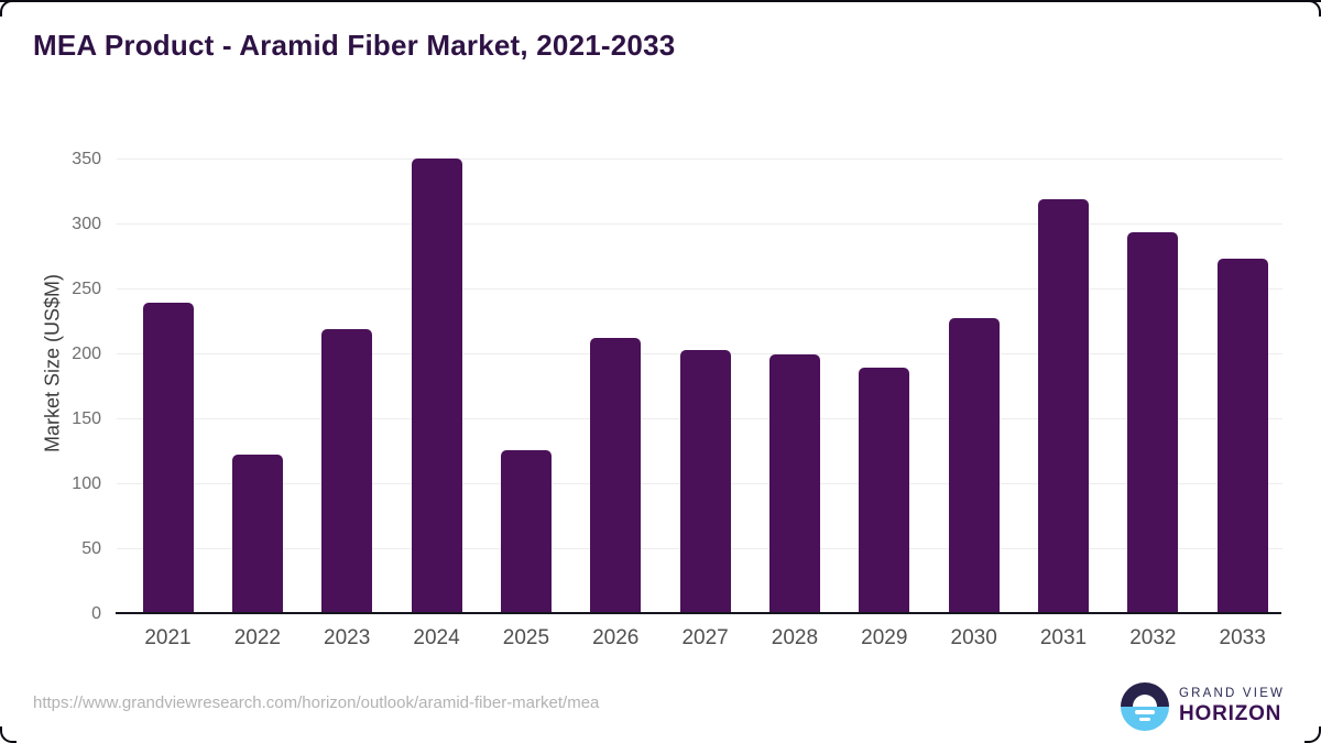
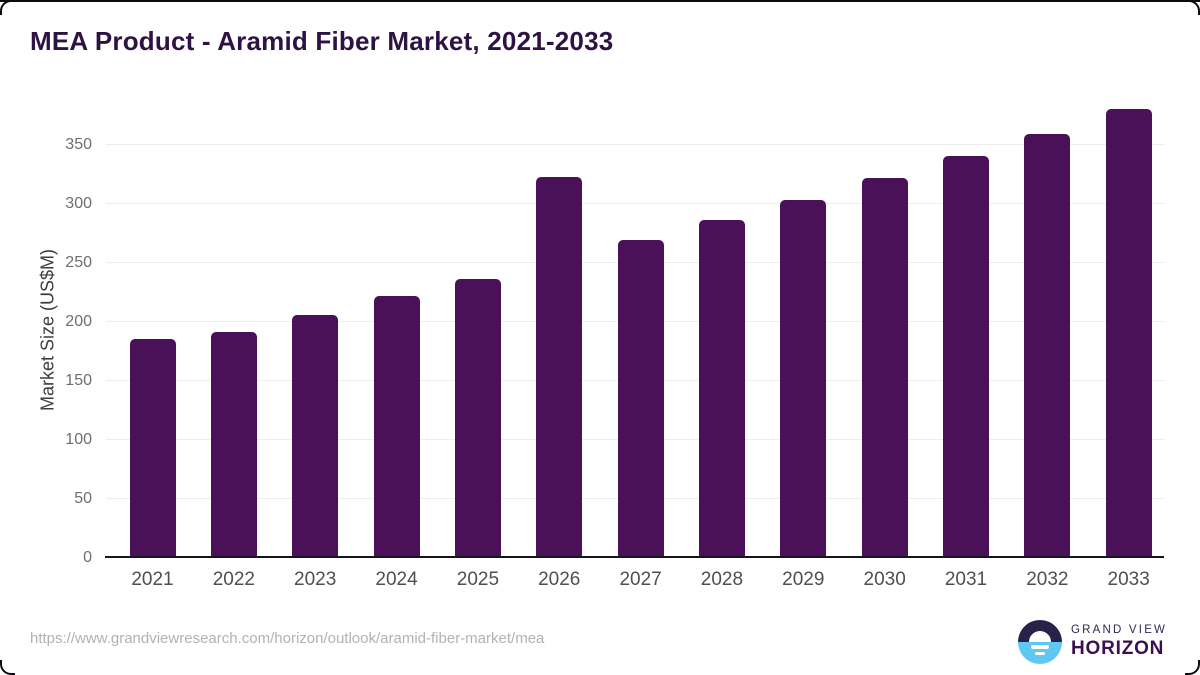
2021: 238 -> 184
2022: 121 -> 190
2023: 218 -> 204
2024: 349 -> 220
2025: 125 -> 235
2026: 211 -> 321
2027: 202 -> 268
2028: 198 -> 285
2029: 188 -> 302
2030: 226 -> 320
2031: 318 -> 339
2032: 292 -> 358
2033: 272 -> 379
